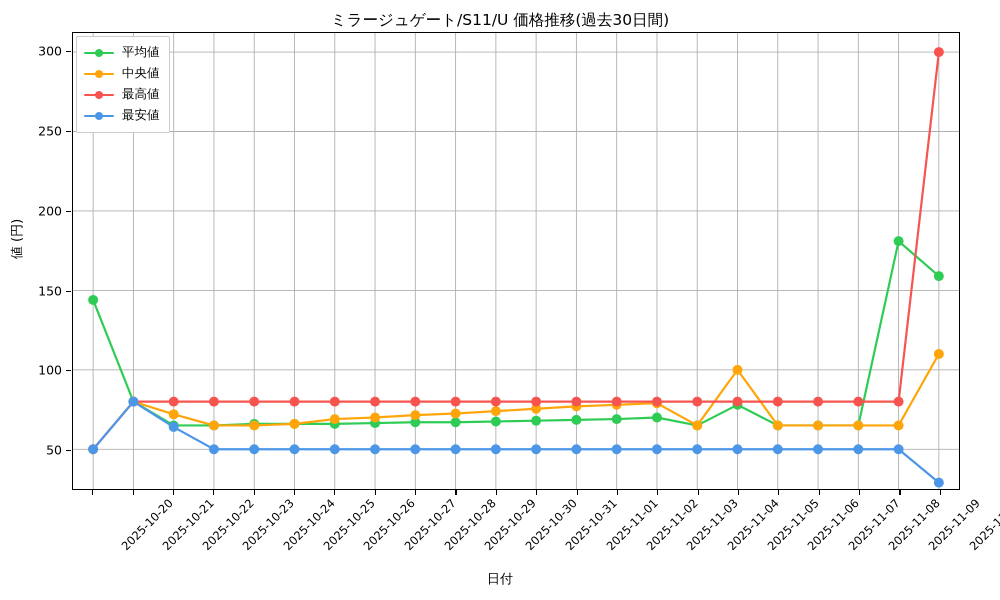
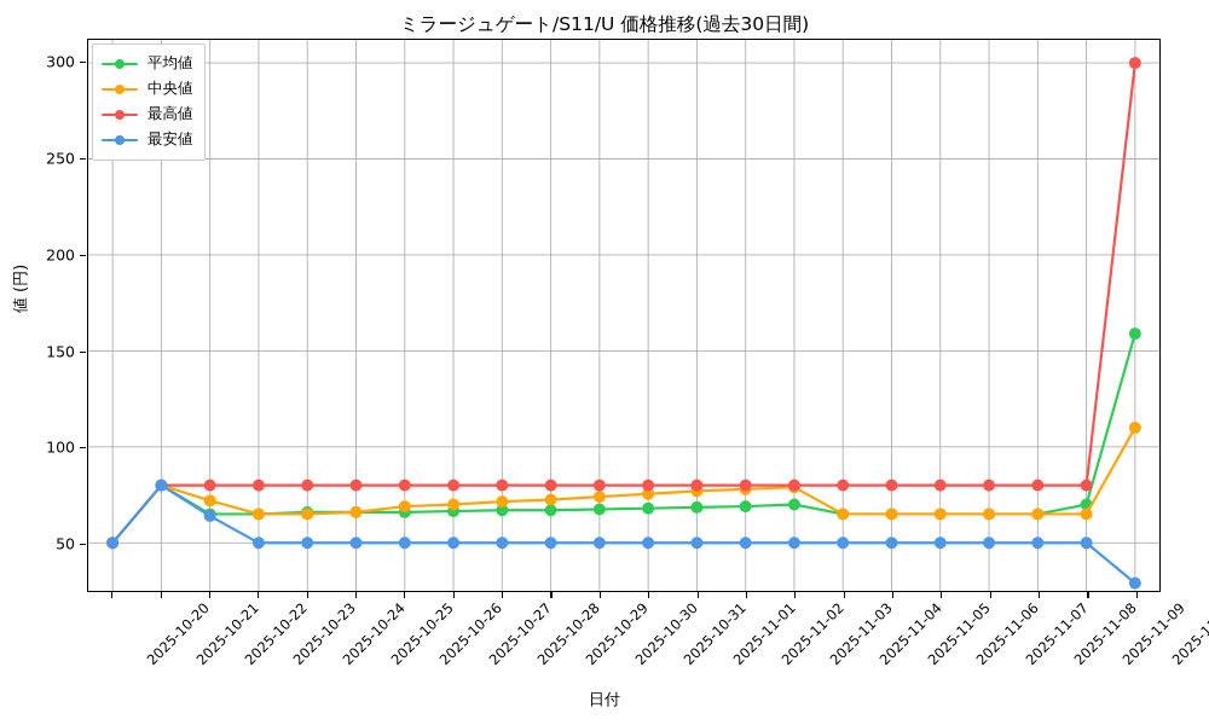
平均値/2025-10-20: 144 -> 50
平均値/2025-11-05: 78 -> 65
中央値/2025-11-05: 100 -> 65
平均値/2025-11-09: 181 -> 70
